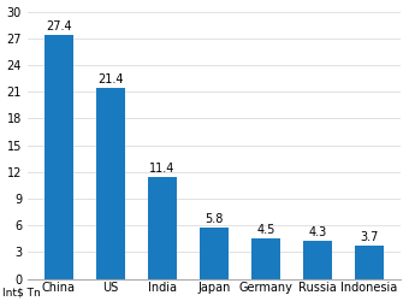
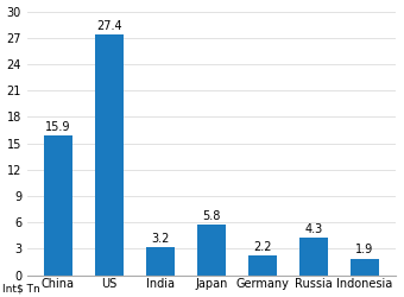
China: 27.4 -> 15.9
US: 21.4 -> 27.4
India: 11.4 -> 3.2
Germany: 4.5 -> 2.2
Indonesia: 3.7 -> 1.9
